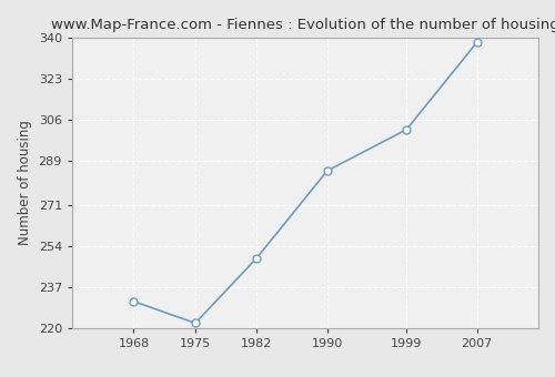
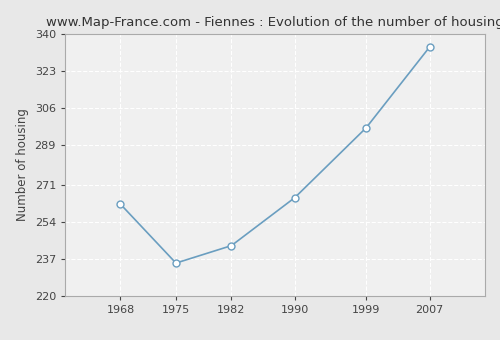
1968: 231 -> 262
1975: 222 -> 235
1982: 249 -> 243
1990: 285 -> 265
1999: 302 -> 297
2007: 338 -> 334
